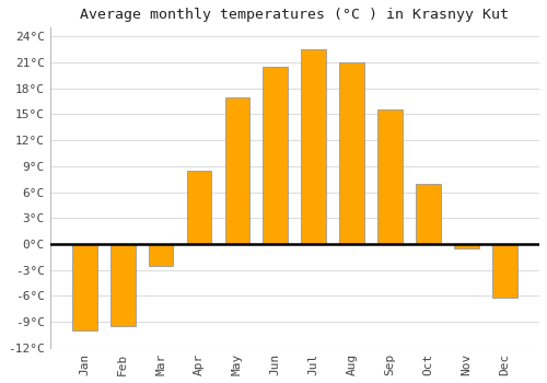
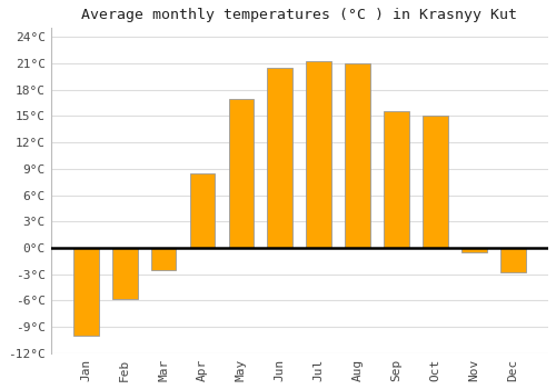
Feb: -9.5°C -> -5.8°C
Jul: 22.5°C -> 21.2°C
Oct: 7.0°C -> 15.0°C
Dec: -6.2°C -> -2.8°C
